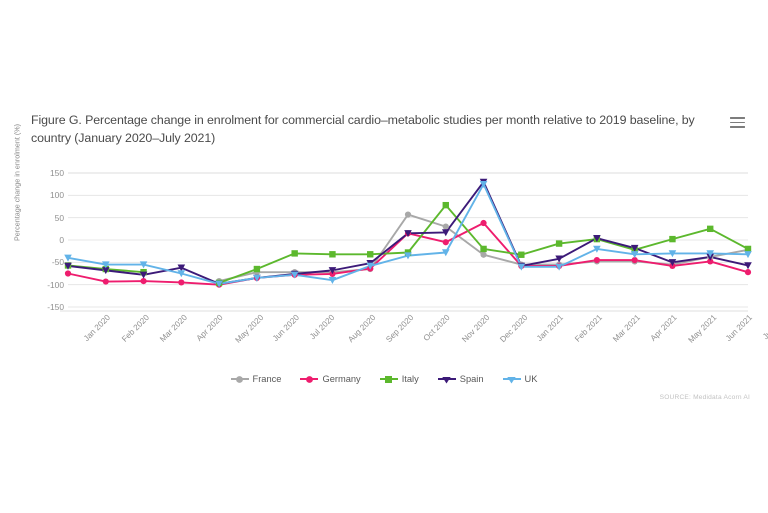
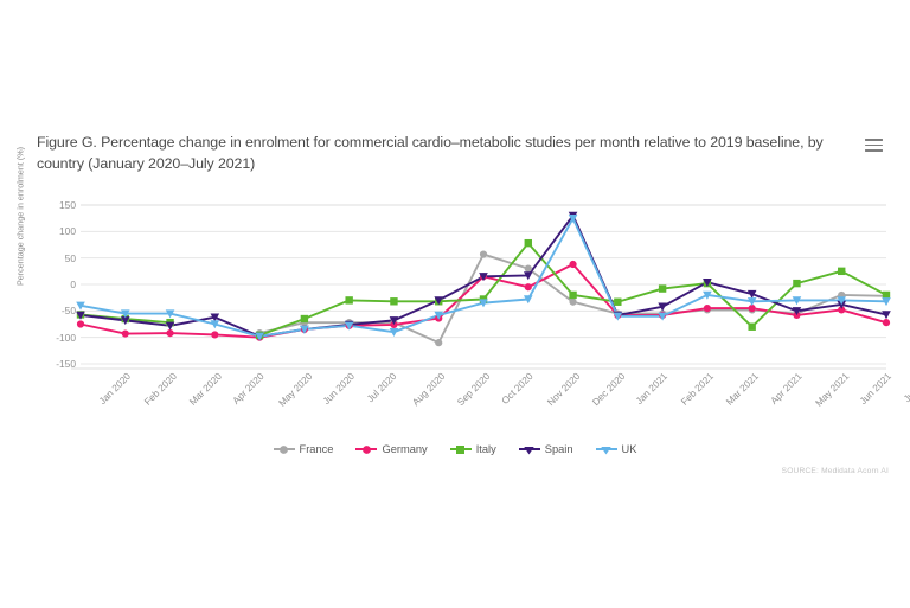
France/Sep 2020: -60 -> -110
Spain/Sep 2020: -50 -> -30
Italy/Apr 2021: -20 -> -80
France/Jun 2021: -40 -> -20
